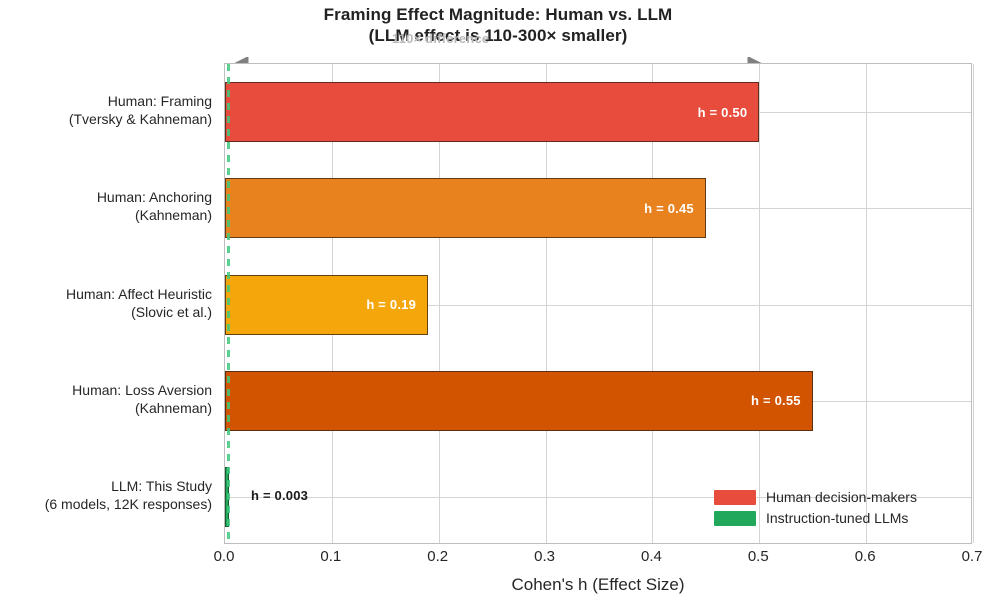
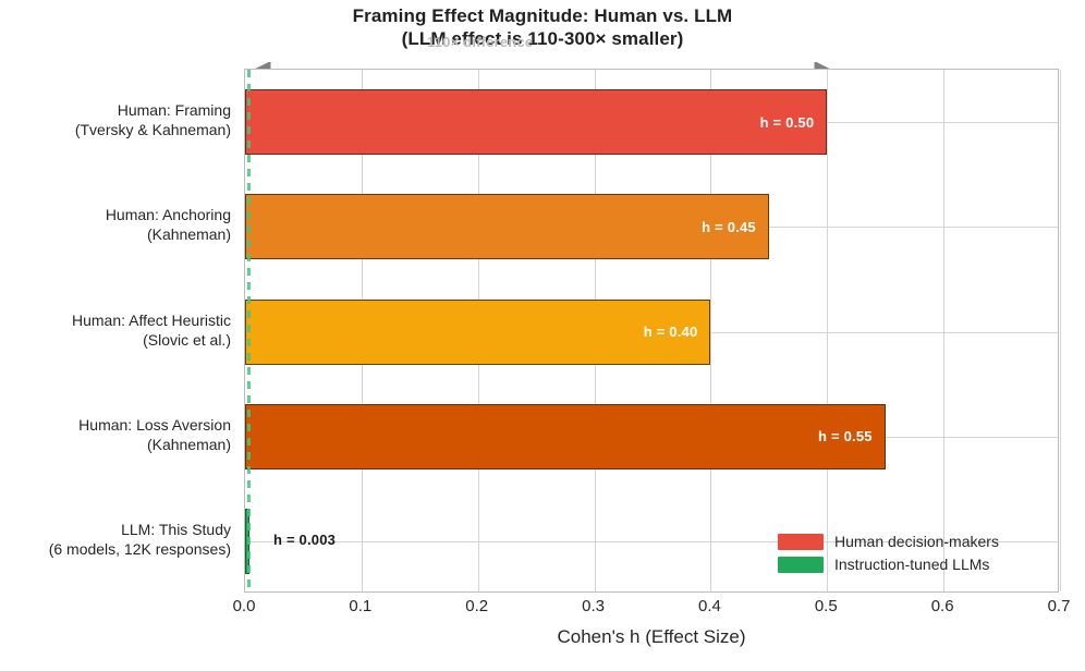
Human: Affect Heuristic (Slovic et al.): 0.19 -> 0.40
